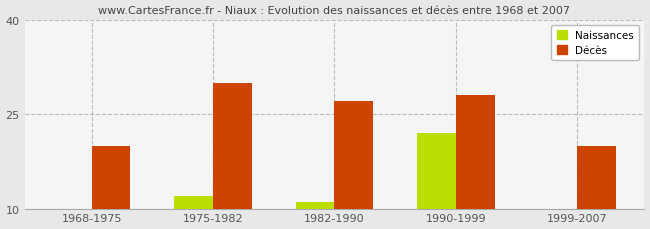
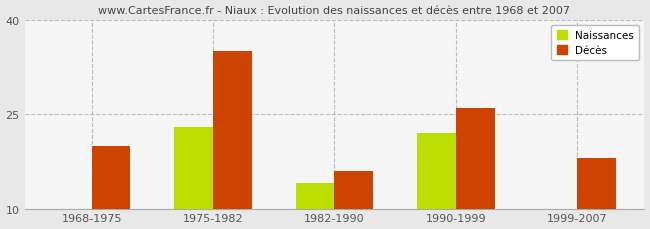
Naissances/1975-1982: 12 -> 23
Décès/1975-1982: 30 -> 35
Naissances/1982-1990: 11 -> 14
Décès/1982-1990: 27 -> 16
Décès/1990-1999: 28 -> 26
Décès/1999-2007: 20 -> 18
